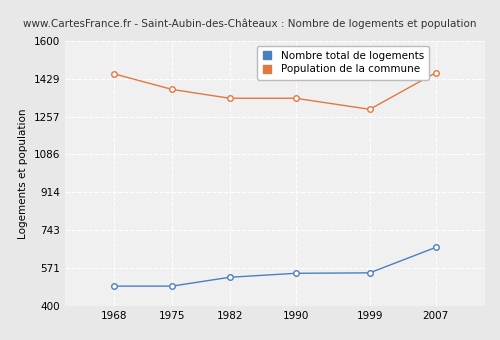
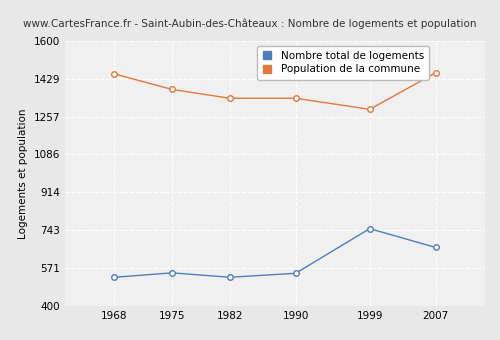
Nombre total de logements/1968: 490 -> 530
Nombre total de logements/1975: 490 -> 550
Nombre total de logements/1999: 550 -> 750
